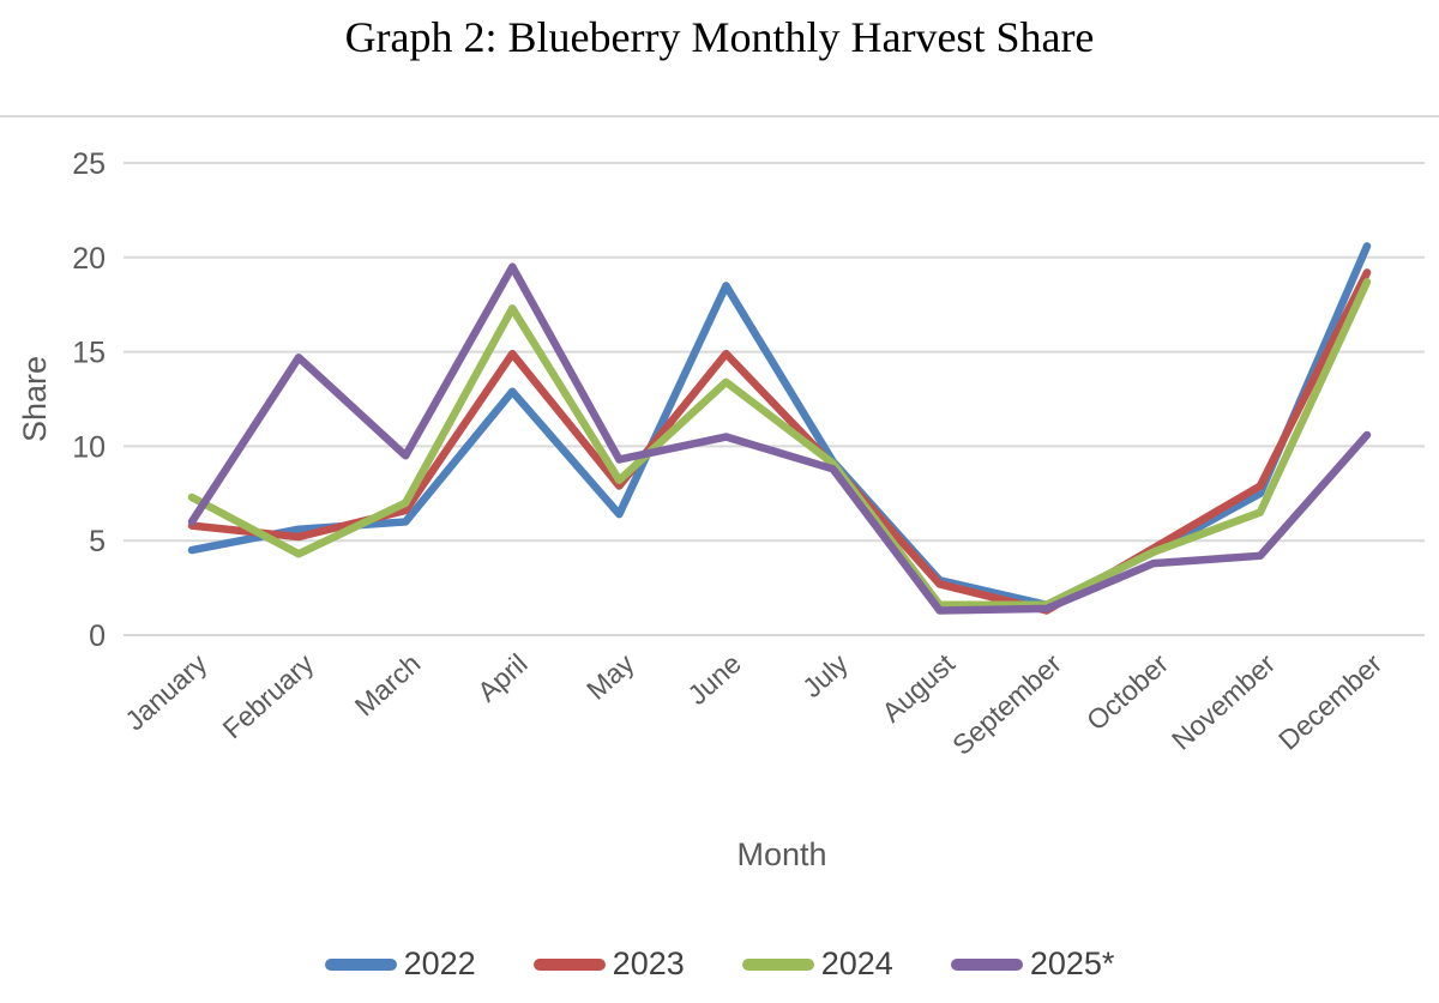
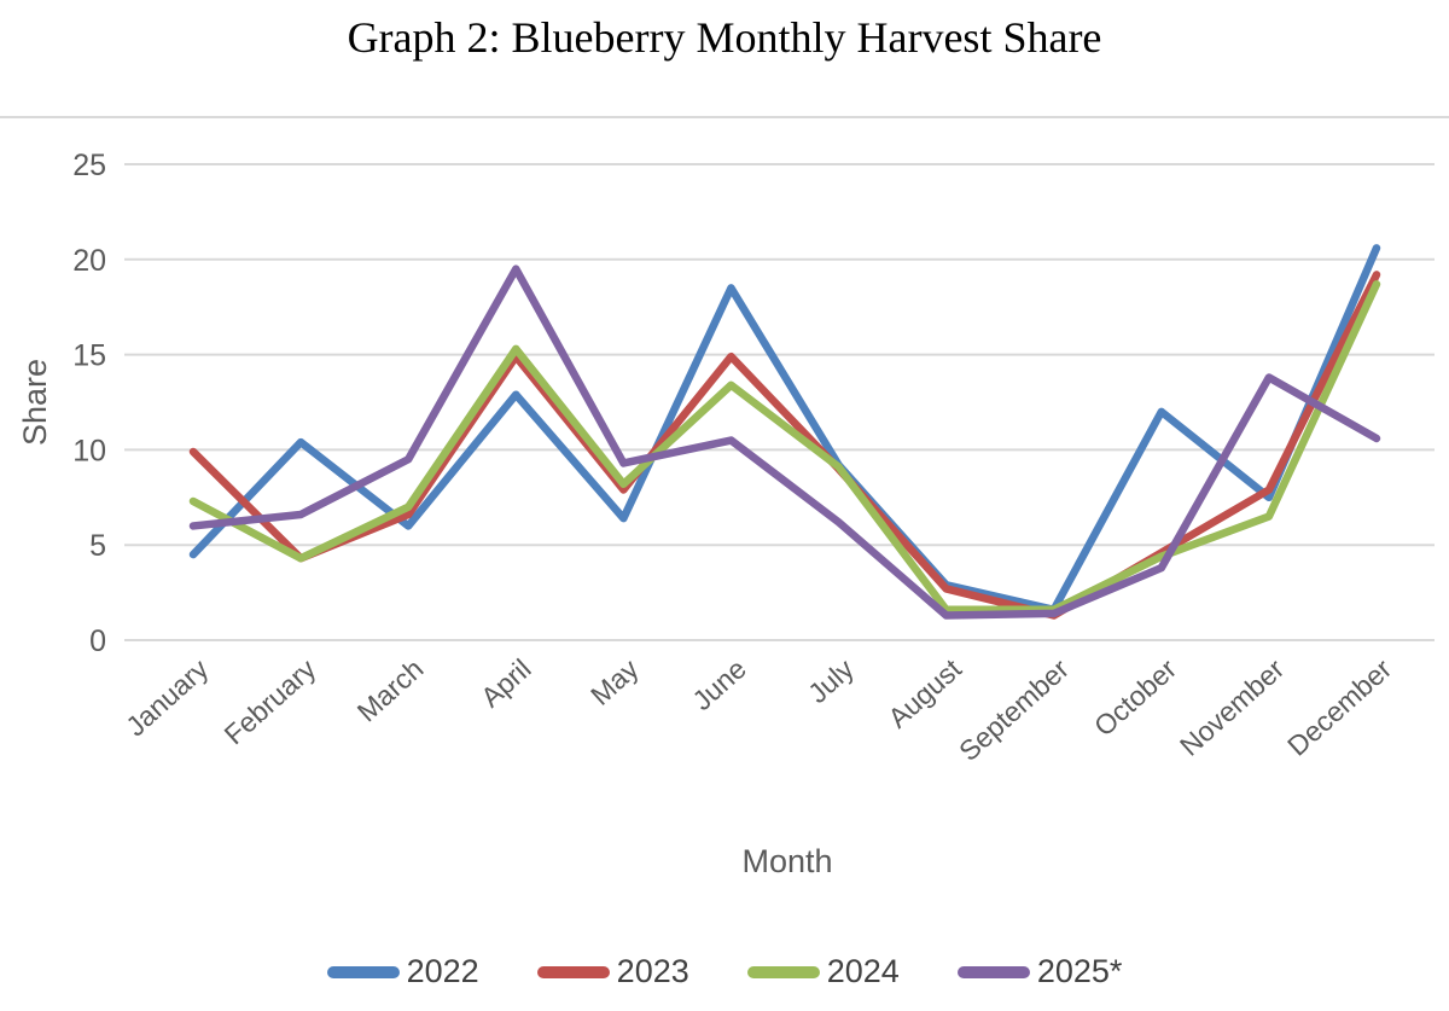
2023/January: 5.8 -> 9.9
2022/February: 5.6 -> 10.4
2023/February: 5.2 -> 4.3
2025*/February: 14.7 -> 6.6
2024/April: 17.3 -> 15.3
2025*/July: 8.8 -> 6.2
2022/October: 4.4 -> 12.0
2025*/November: 4.2 -> 13.8
